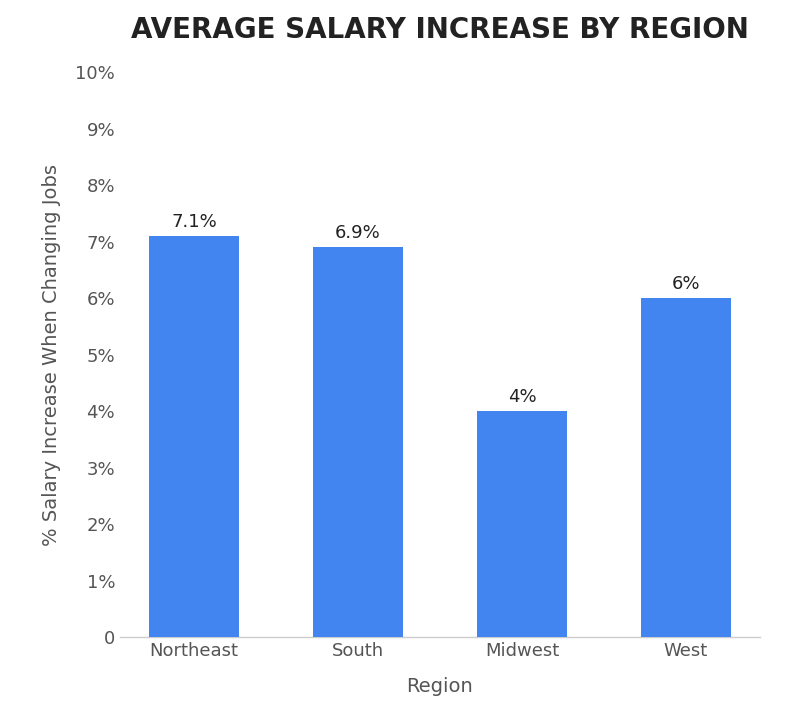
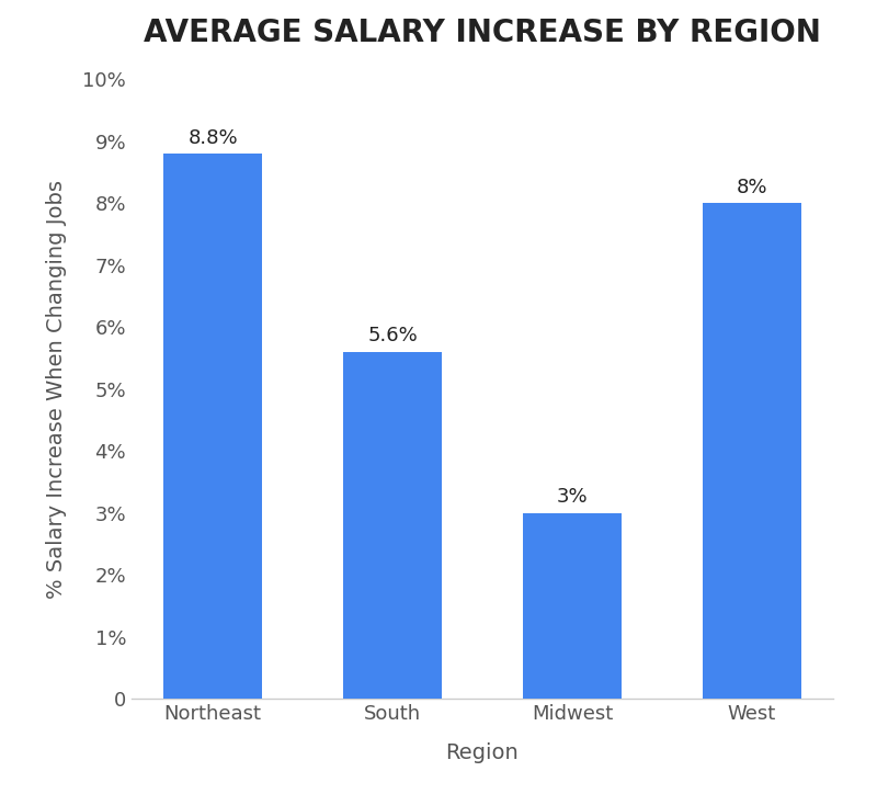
Northeast: 7.1% -> 8.8%
South: 6.9% -> 5.6%
Midwest: 4% -> 3%
West: 6% -> 8%
